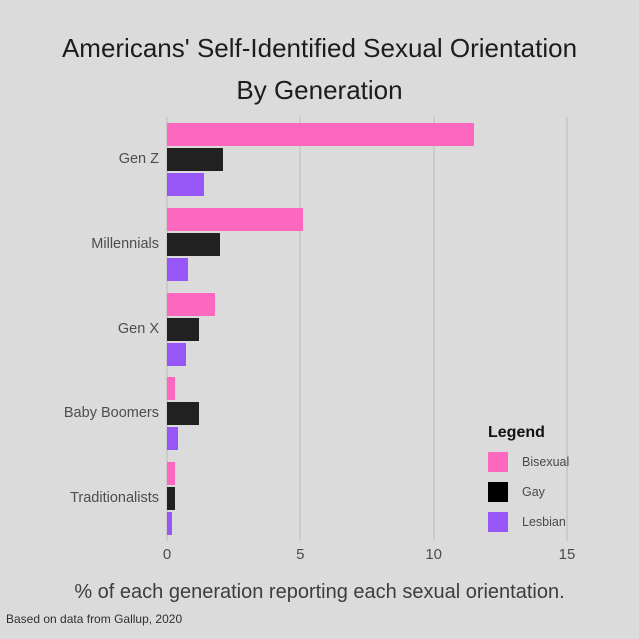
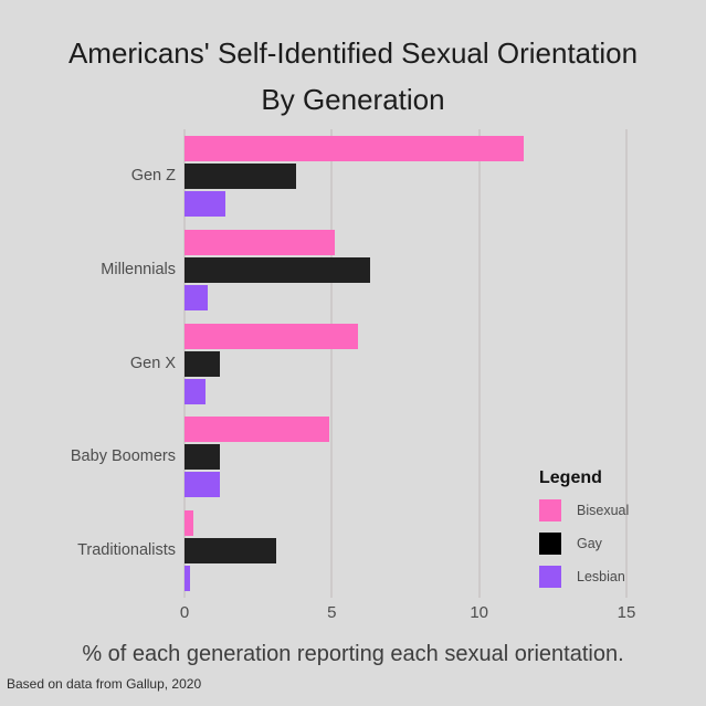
Gay/Gen Z: 2.1 -> 3.8
Gay/Millennials: 2.0 -> 6.3
Bisexual/Gen X: 1.8 -> 5.9
Bisexual/Baby Boomers: 0.3 -> 4.9
Lesbian/Baby Boomers: 0.4 -> 1.2
Gay/Traditionalists: 0.3 -> 3.1
